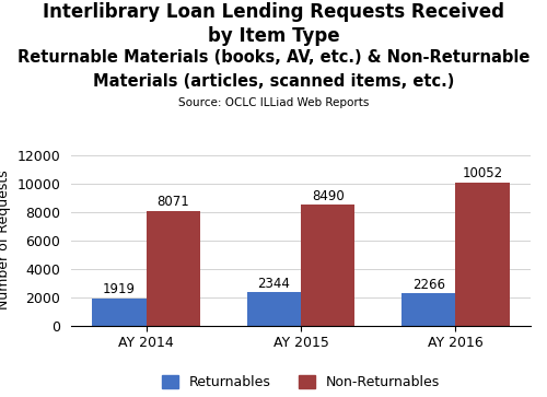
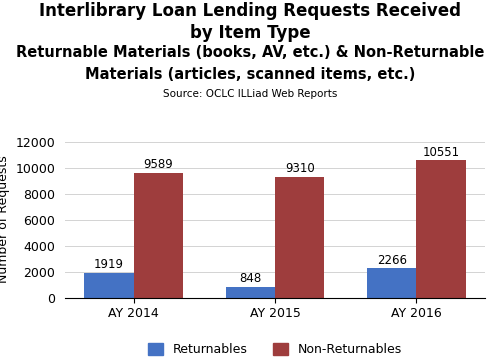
Non-Returnables/AY 2014: 8071 -> 9589
Returnables/AY 2015: 2344 -> 848
Non-Returnables/AY 2015: 8490 -> 9310
Non-Returnables/AY 2016: 10052 -> 10551
